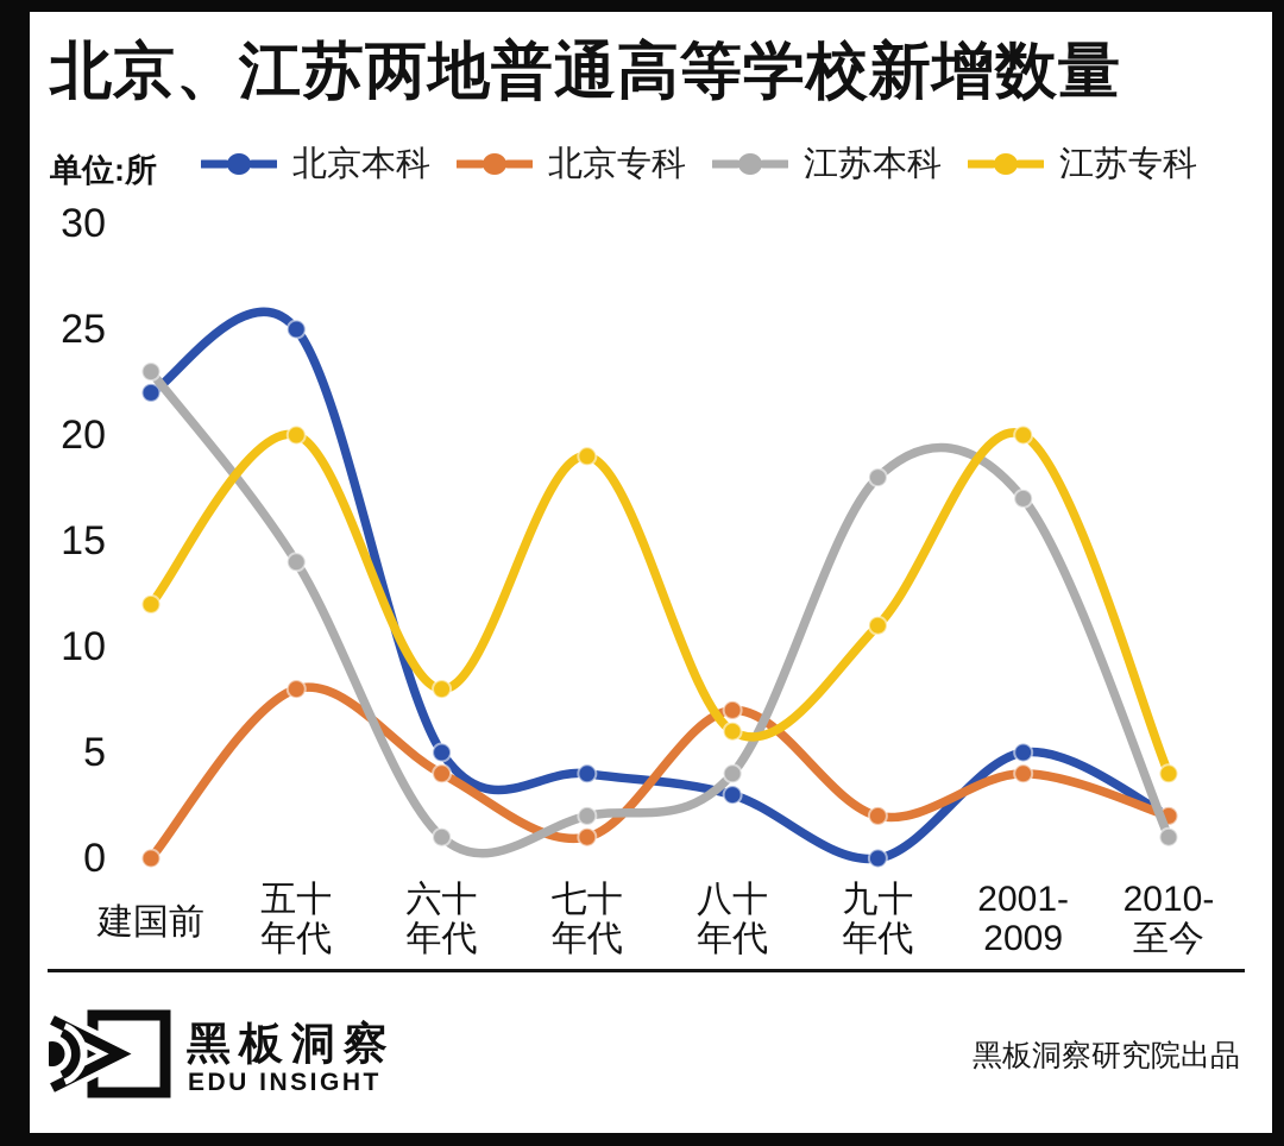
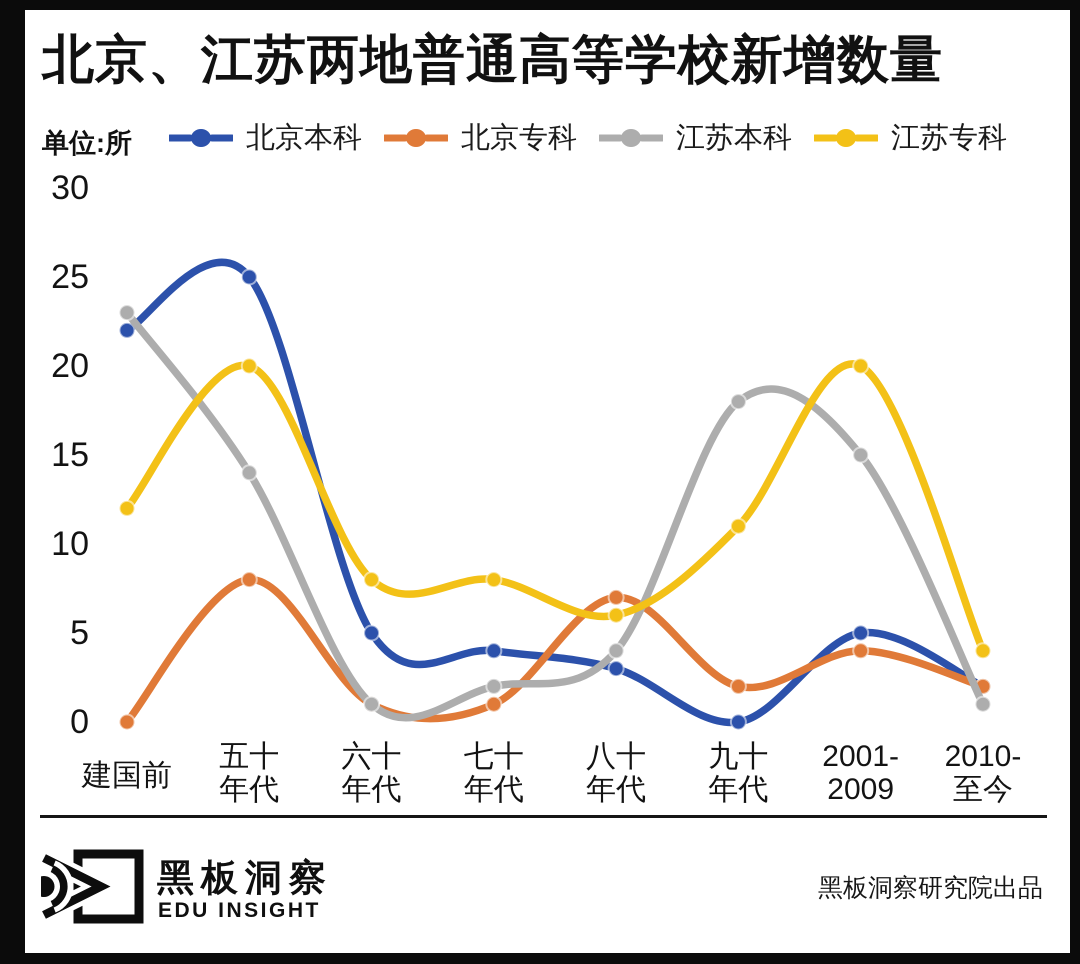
北京专科/六十年代: 4 -> 1
江苏专科/七十年代: 19 -> 8
江苏本科/2001-2009: 17 -> 15
